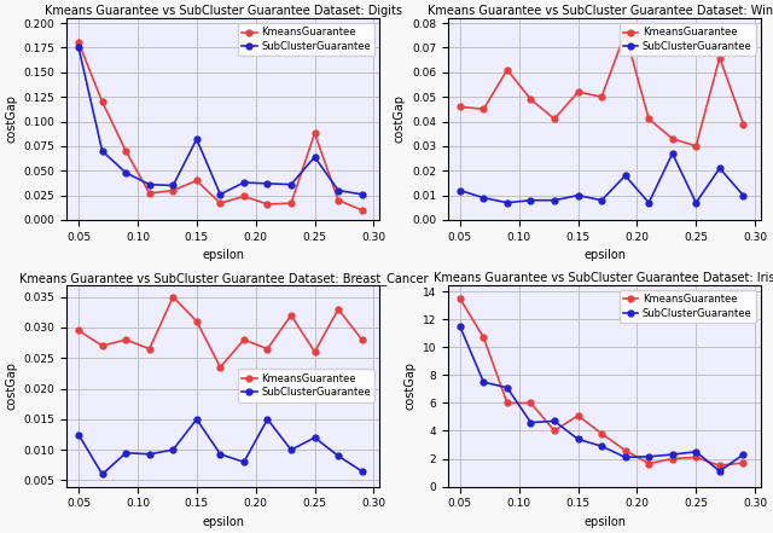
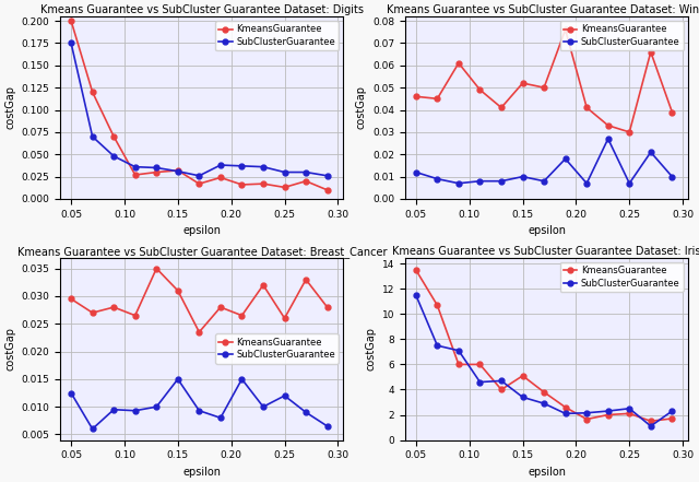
Kmeans Guarantee vs SubCluster Guarantee Dataset: Digits/KmeansGuarantee/0.05: 0.180 -> 0.200
Kmeans Guarantee vs SubCluster Guarantee Dataset: Digits/KmeansGuarantee/0.15: 0.040 -> 0.032
Kmeans Guarantee vs SubCluster Guarantee Dataset: Digits/SubClusterGuarantee/0.15: 0.082 -> 0.031
Kmeans Guarantee vs SubCluster Guarantee Dataset: Digits/KmeansGuarantee/0.25: 0.088 -> 0.013
Kmeans Guarantee vs SubCluster Guarantee Dataset: Digits/SubClusterGuarantee/0.25: 0.064 -> 0.030
